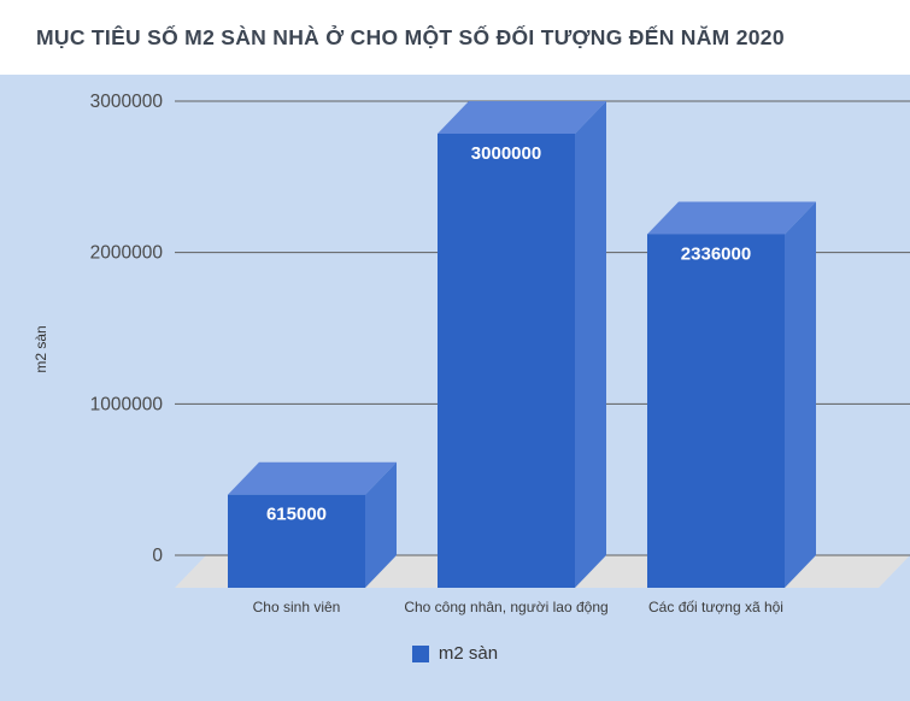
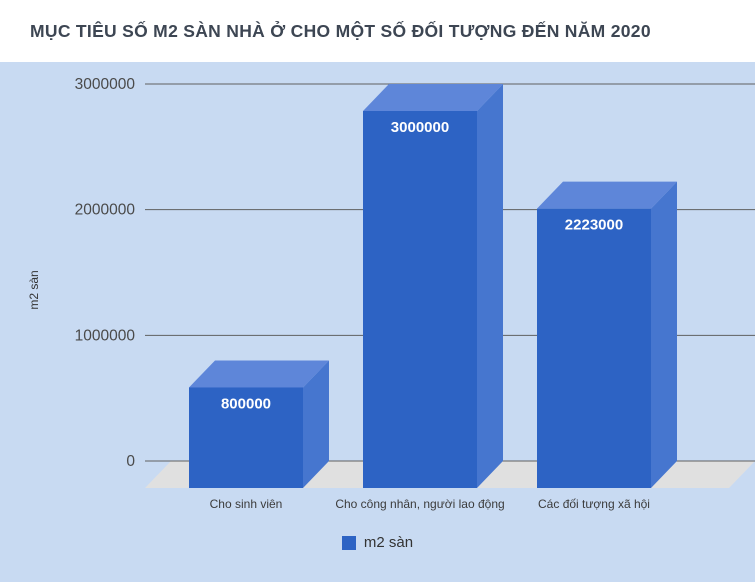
Cho sinh viên: 615000 -> 800000
Các đối tượng xã hội: 2336000 -> 2223000
